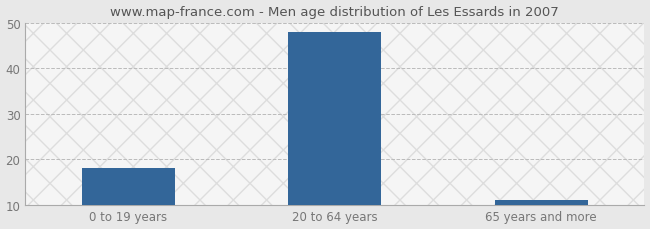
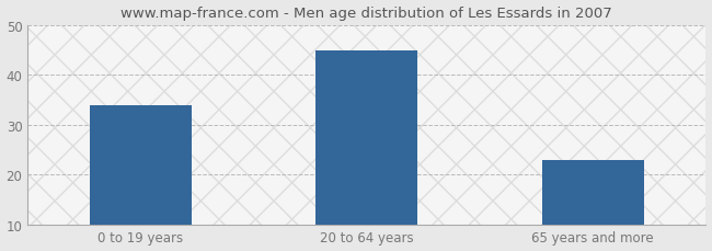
0 to 19 years: 18 -> 34
20 to 64 years: 48 -> 45
65 years and more: 11 -> 23
